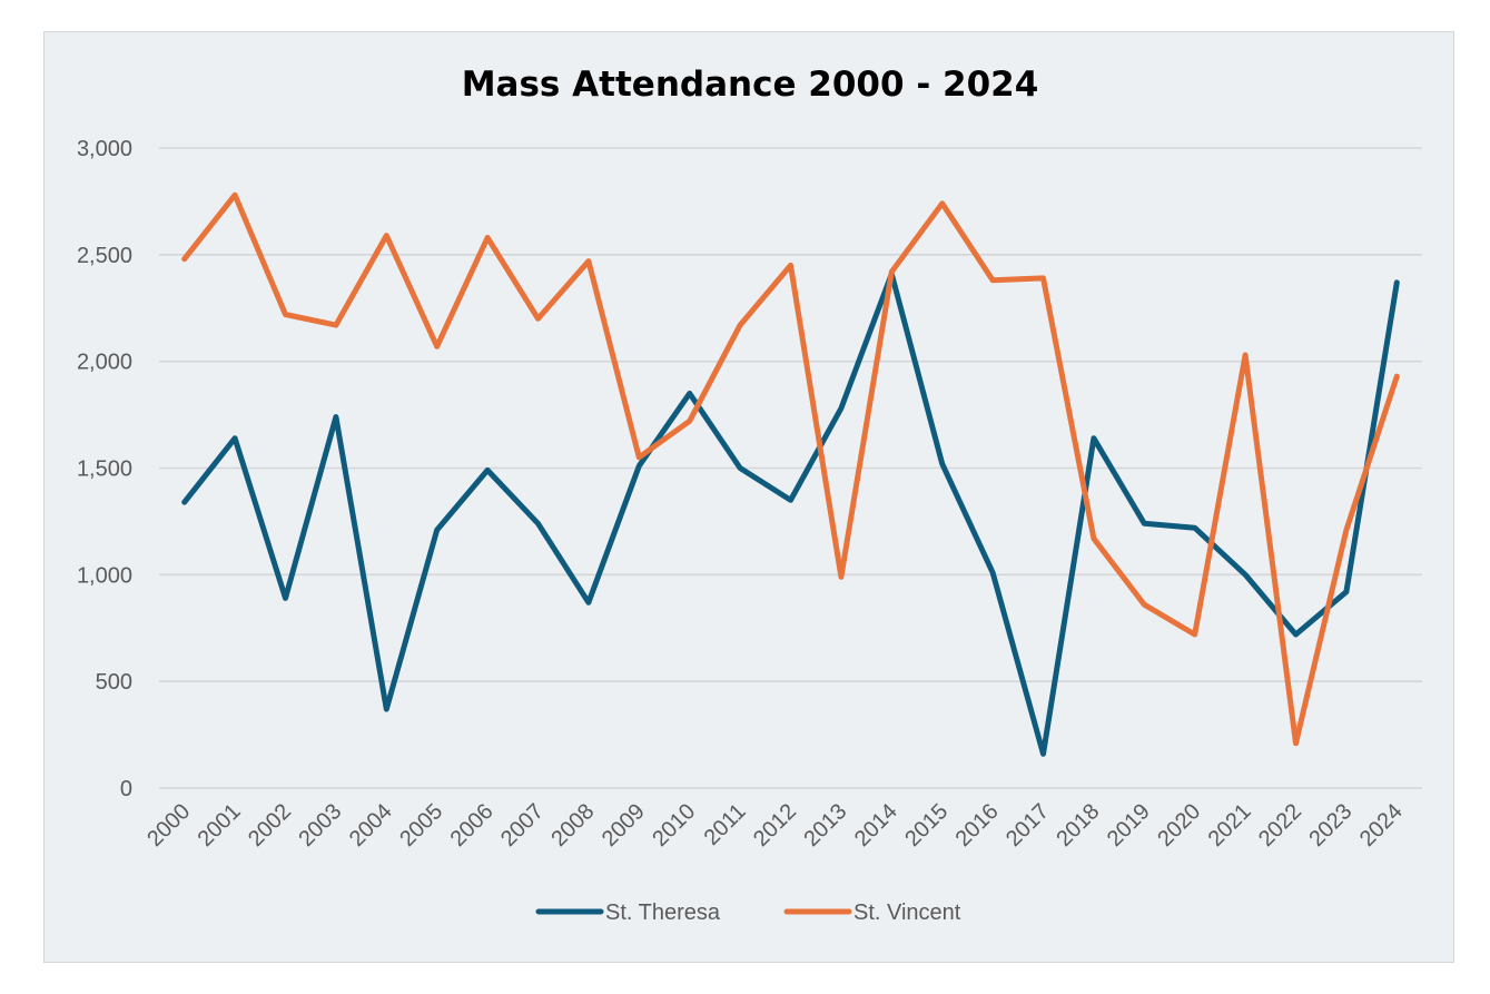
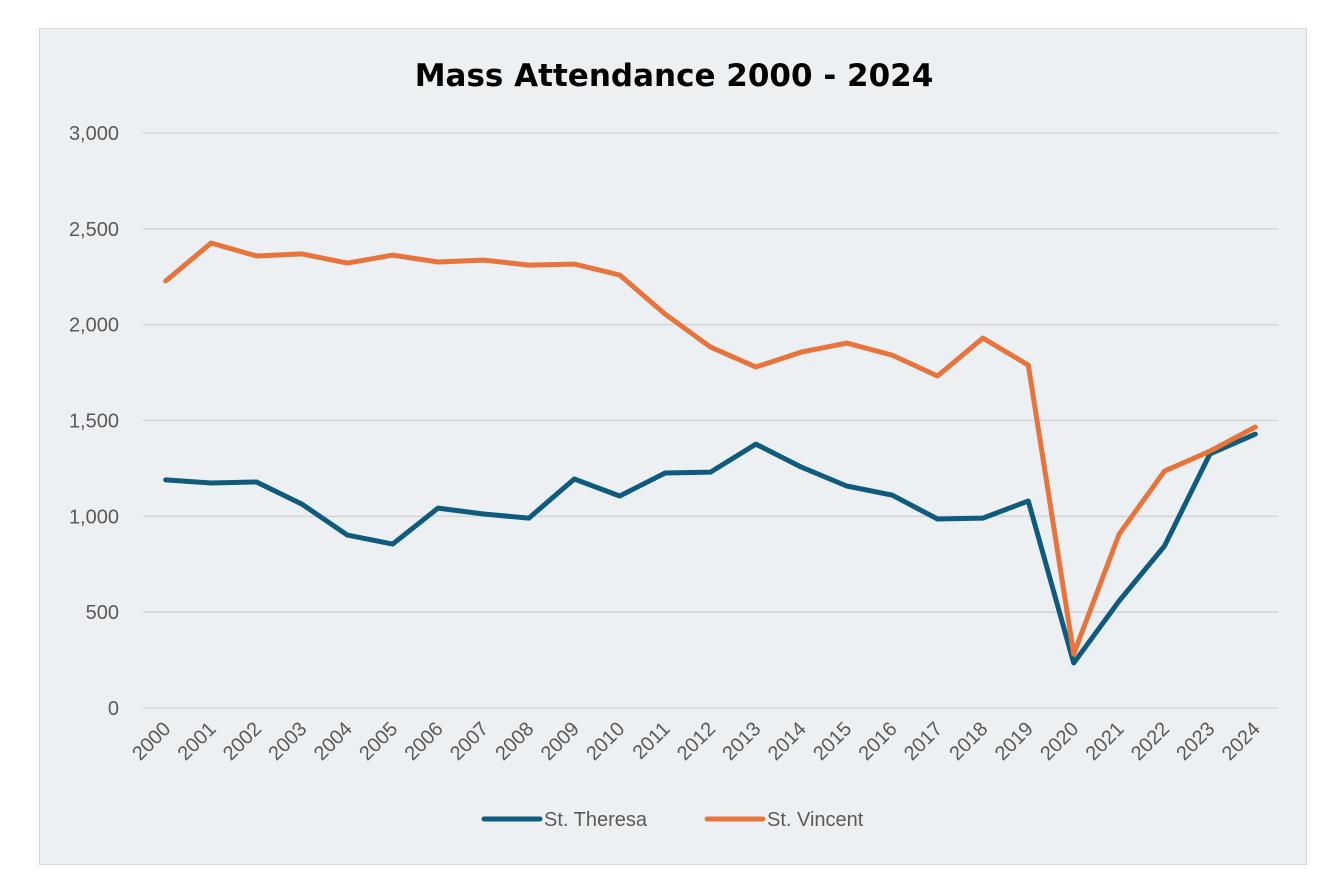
St. Theresa/2000: 1340 -> 1190
St. Vincent/2000: 2480 -> 2230
St. Theresa/2001: 1640 -> 1170
St. Vincent/2001: 2780 -> 2430
St. Theresa/2002: 890 -> 1180
St. Vincent/2002: 2220 -> 2360
St. Theresa/2003: 1740 -> 1060
St. Vincent/2003: 2170 -> 2370
St. Theresa/2004: 370 -> 900
St. Vincent/2004: 2590 -> 2320
St. Theresa/2005: 1210 -> 860
St. Vincent/2005: 2070 -> 2360
St. Theresa/2006: 1490 -> 1040
St. Vincent/2006: 2580 -> 2330
St. Theresa/2007: 1240 -> 1010
St. Vincent/2007: 2200 -> 2340
St. Theresa/2008: 870 -> 990
St. Vincent/2008: 2470 -> 2310
St. Theresa/2009: 1510 -> 1200
St. Vincent/2009: 1550 -> 2320
St. Theresa/2010: 1850 -> 1110
St. Vincent/2010: 1720 -> 2260
St. Theresa/2011: 1500 -> 1230
St. Vincent/2011: 2170 -> 2060
St. Theresa/2012: 1350 -> 1230
St. Vincent/2012: 2450 -> 1880
St. Theresa/2013: 1780 -> 1380
St. Vincent/2013: 990 -> 1780
St. Theresa/2014: 2410 -> 1260
St. Vincent/2014: 2420 -> 1860
St. Theresa/2015: 1520 -> 1160
St. Vincent/2015: 2740 -> 1900
St. Theresa/2016: 1010 -> 1110
St. Vincent/2016: 2380 -> 1840
St. Theresa/2017: 160 -> 990
St. Vincent/2017: 2390 -> 1730
St. Theresa/2018: 1640 -> 990
St. Vincent/2018: 1170 -> 1930
St. Theresa/2019: 1240 -> 1080
St. Vincent/2019: 860 -> 1790
St. Theresa/2020: 1220 -> 240
St. Vincent/2020: 720 -> 280
St. Theresa/2021: 1000 -> 560
St. Vincent/2021: 2030 -> 910
St. Theresa/2022: 720 -> 840
St. Vincent/2022: 210 -> 1240
St. Theresa/2023: 920 -> 1320
St. Vincent/2023: 1210 -> 1340
St. Theresa/2024: 2370 -> 1430
St. Vincent/2024: 1930 -> 1470
